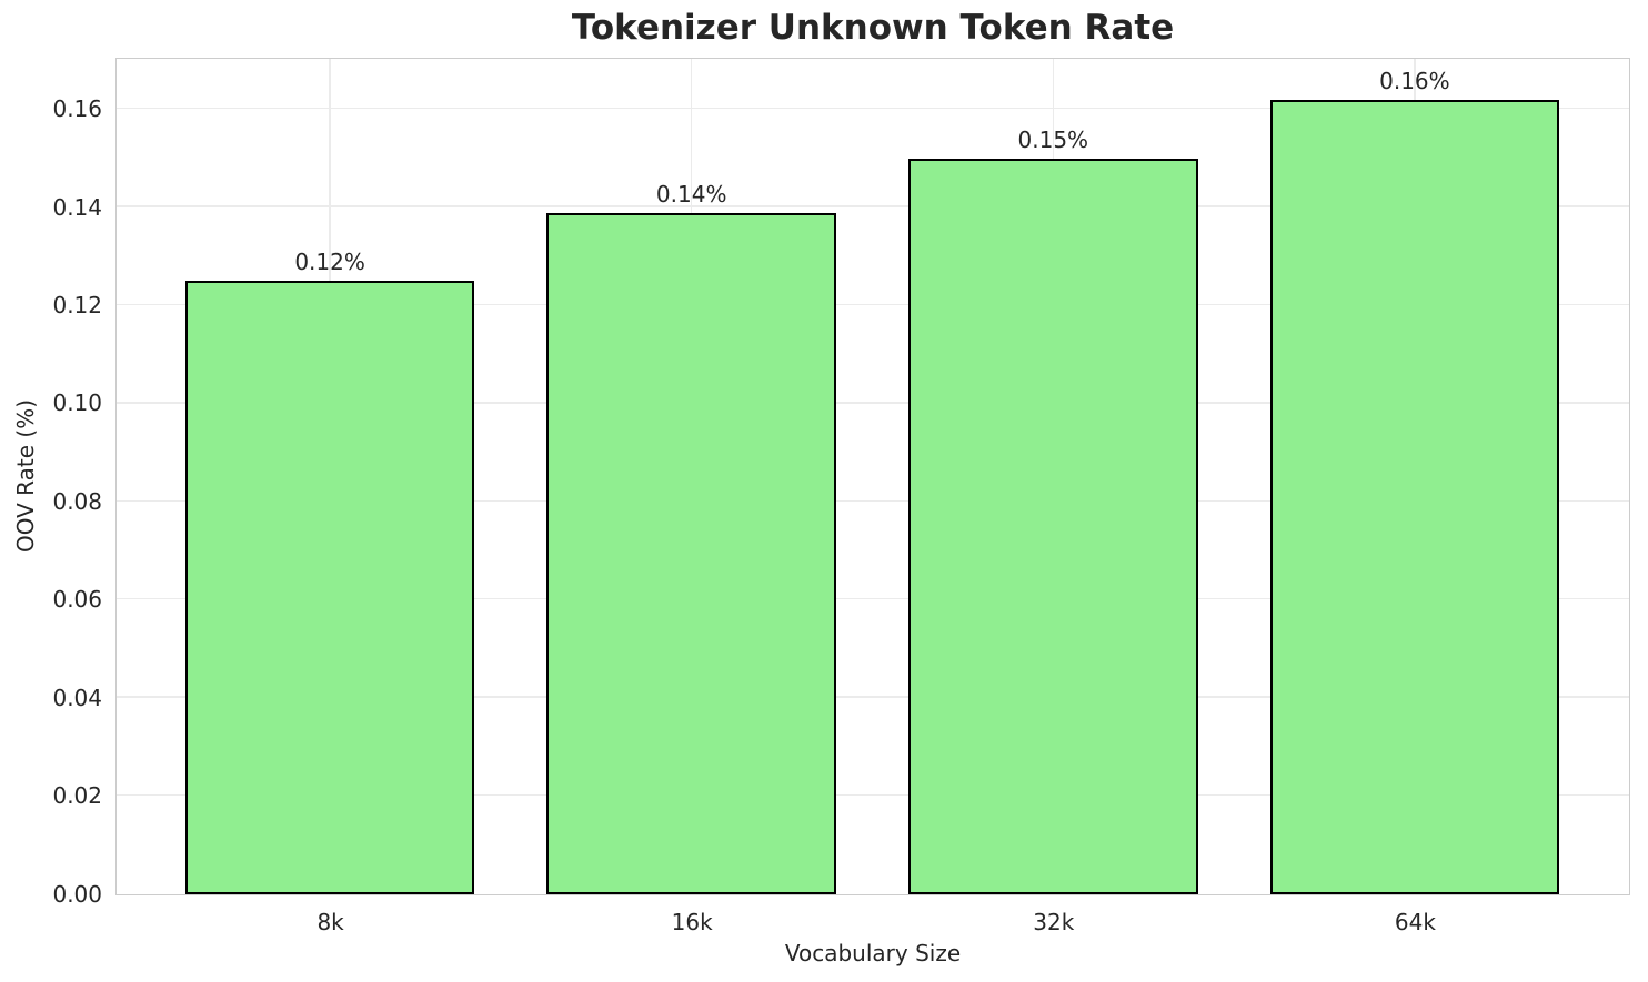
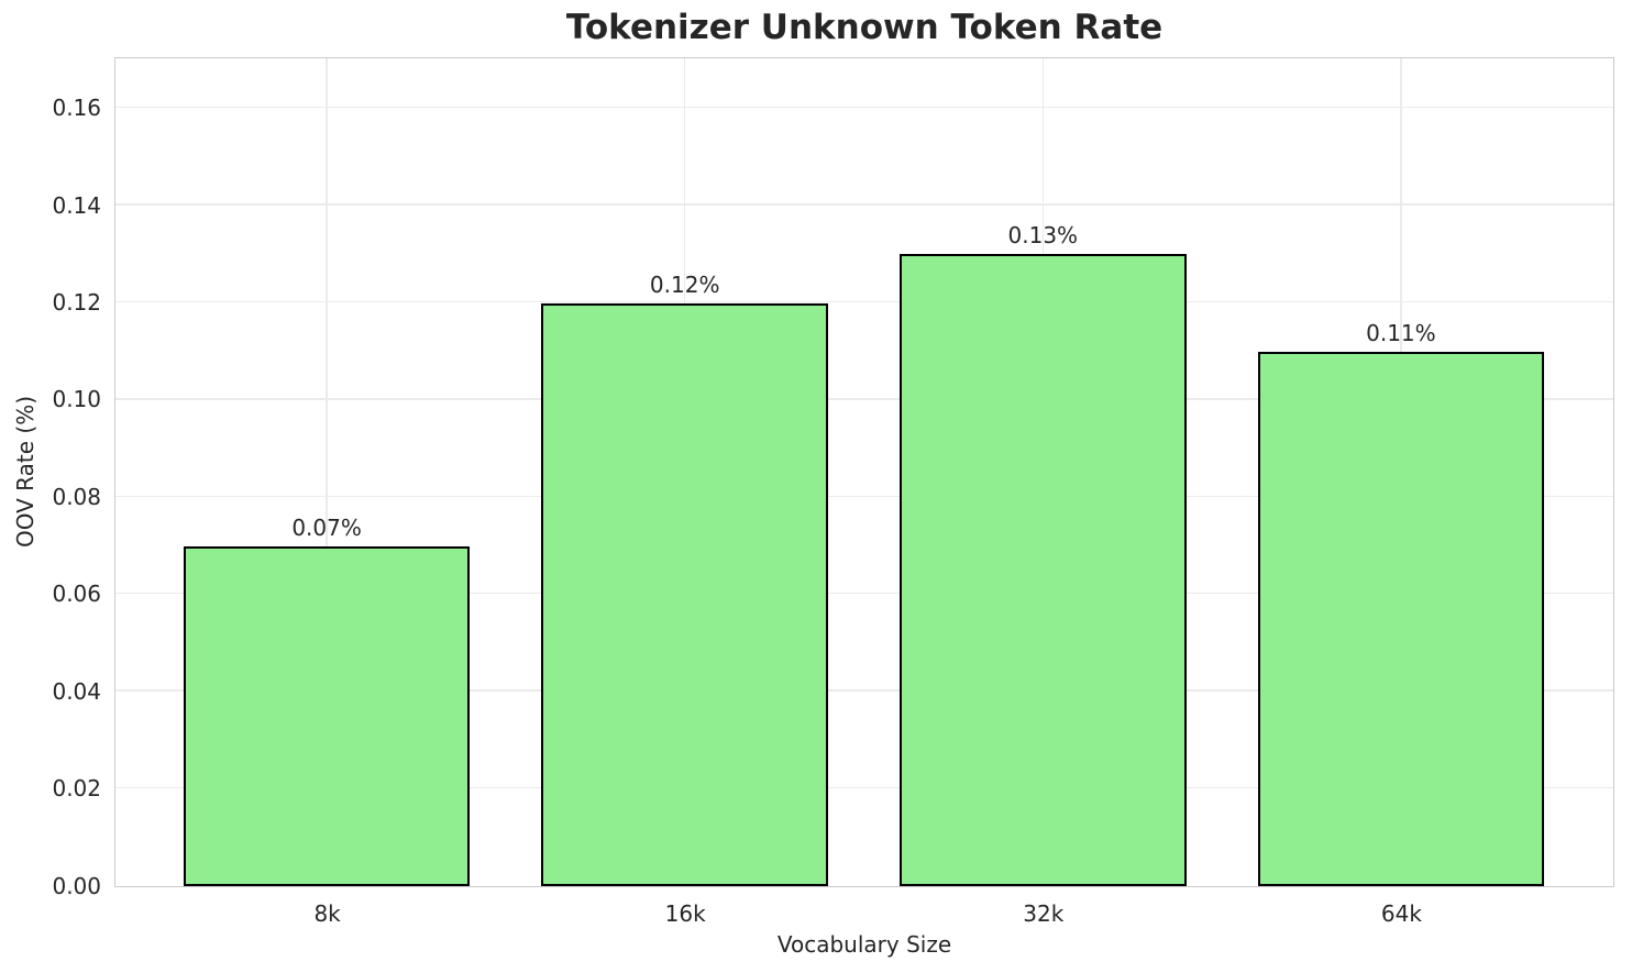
8k: 0.12% -> 0.07%
16k: 0.14% -> 0.12%
32k: 0.15% -> 0.13%
64k: 0.16% -> 0.11%
